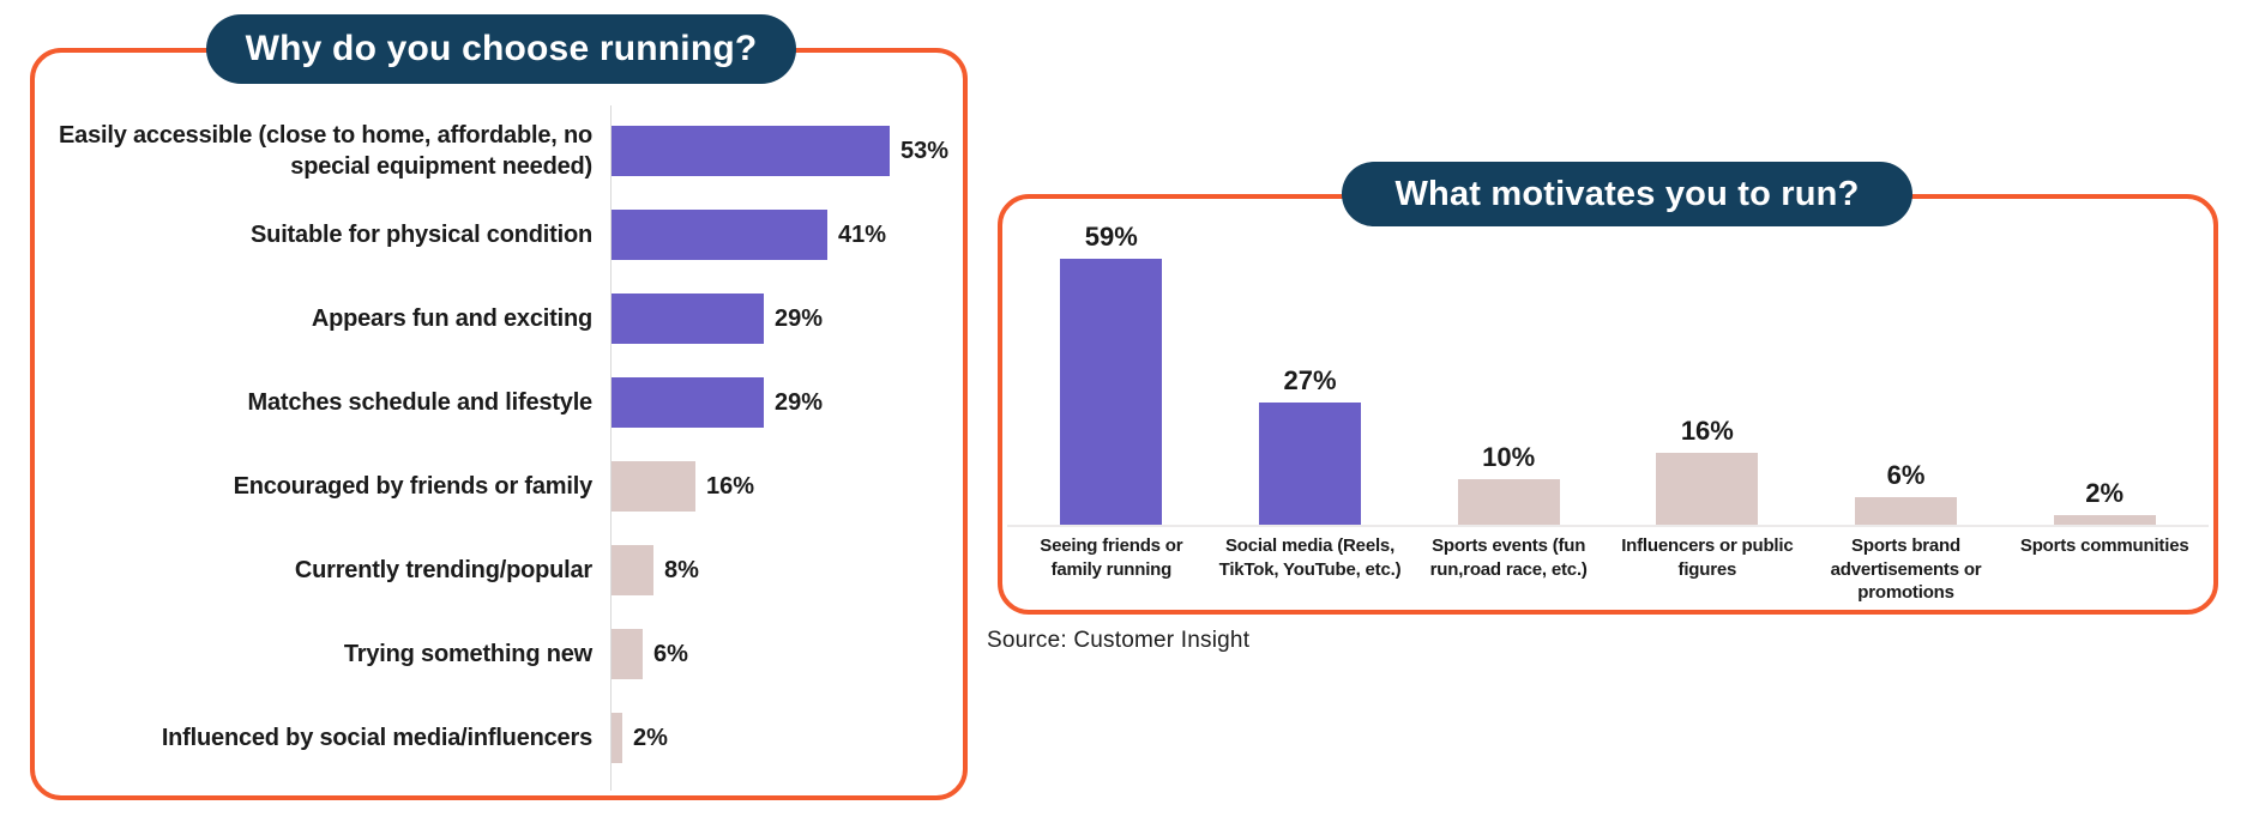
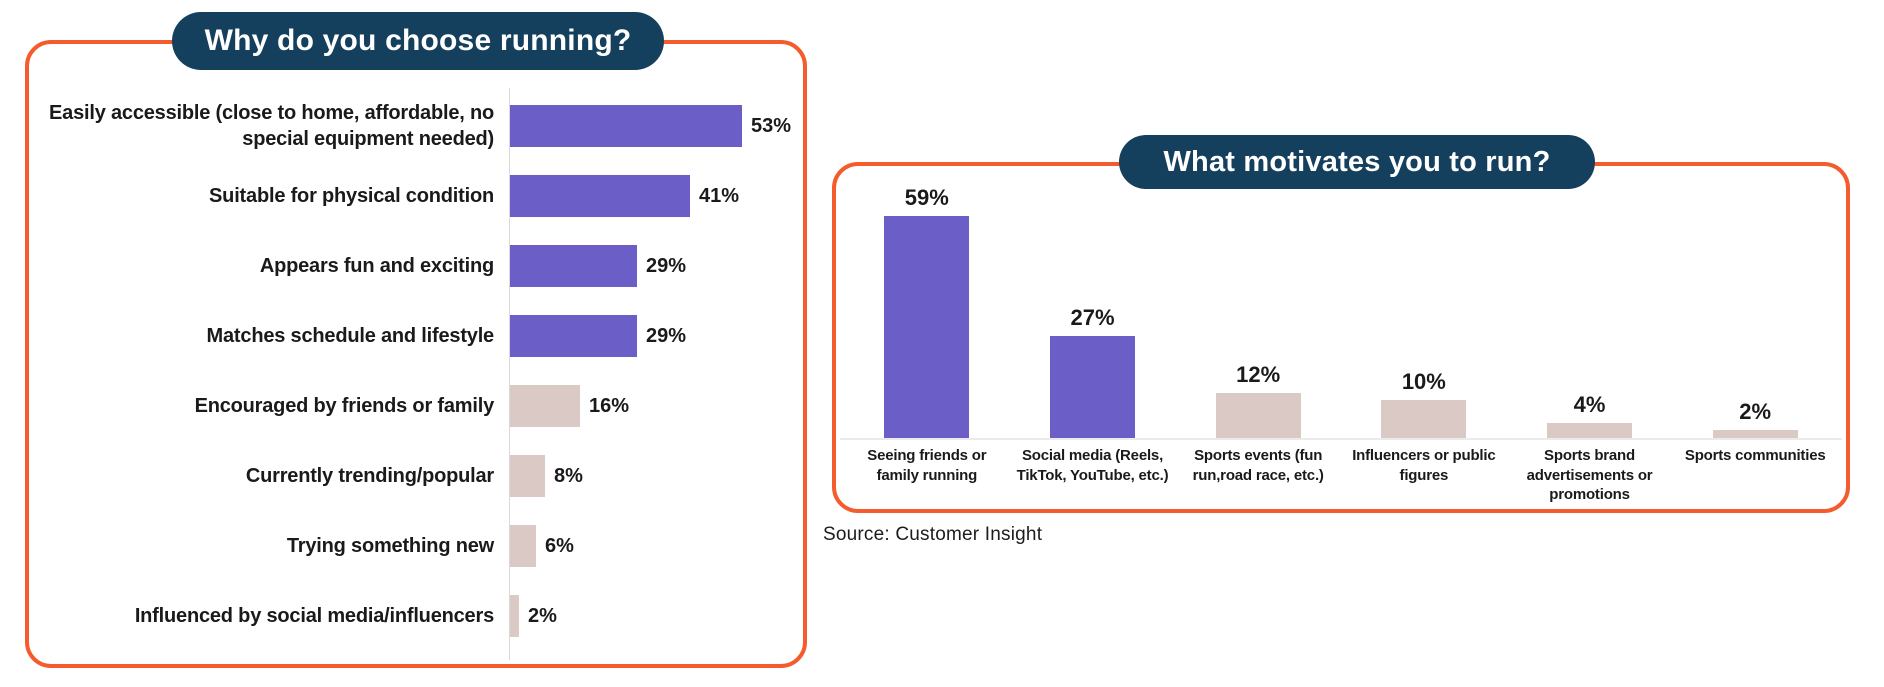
What motivates you to run?/Sports events (fun run,road race, etc.): 10% -> 12%
What motivates you to run?/Influencers or public figures: 16% -> 10%
What motivates you to run?/Sports brand advertisements or promotions: 6% -> 4%
